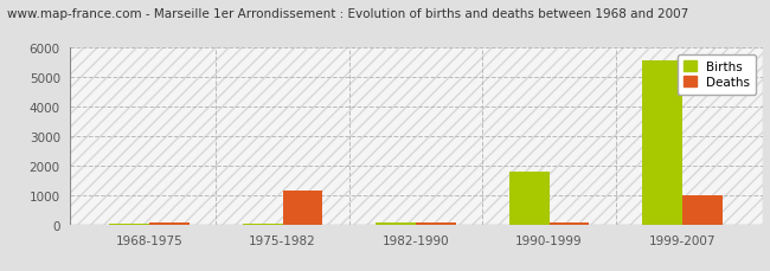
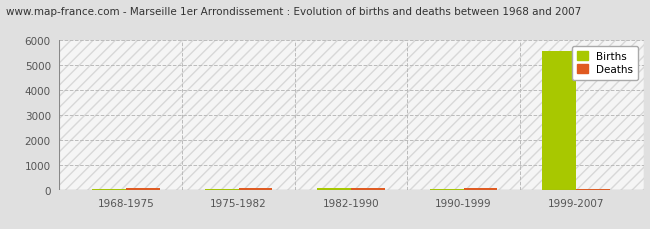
Deaths/1975-1982: 1150 -> 90
Births/1990-1999: 1800 -> 40
Deaths/1999-2007: 1000 -> 60
